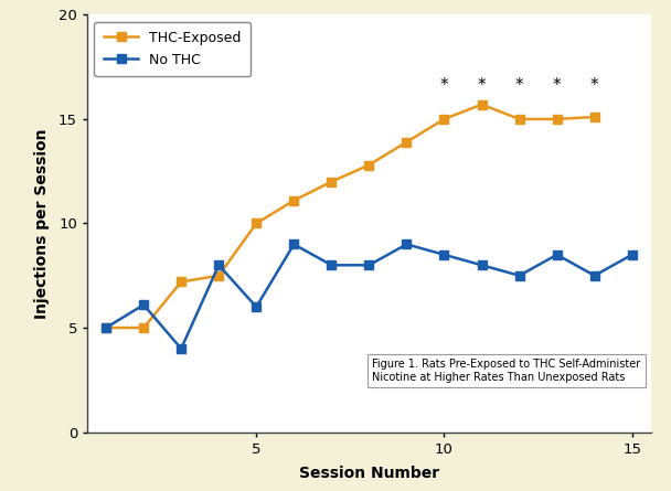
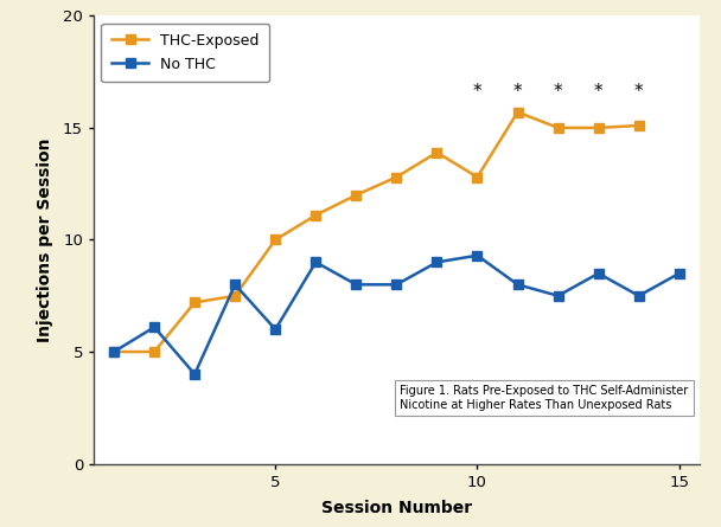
THC-Exposed/10: 15.0 -> 12.8
No THC/10: 8.5 -> 9.3
